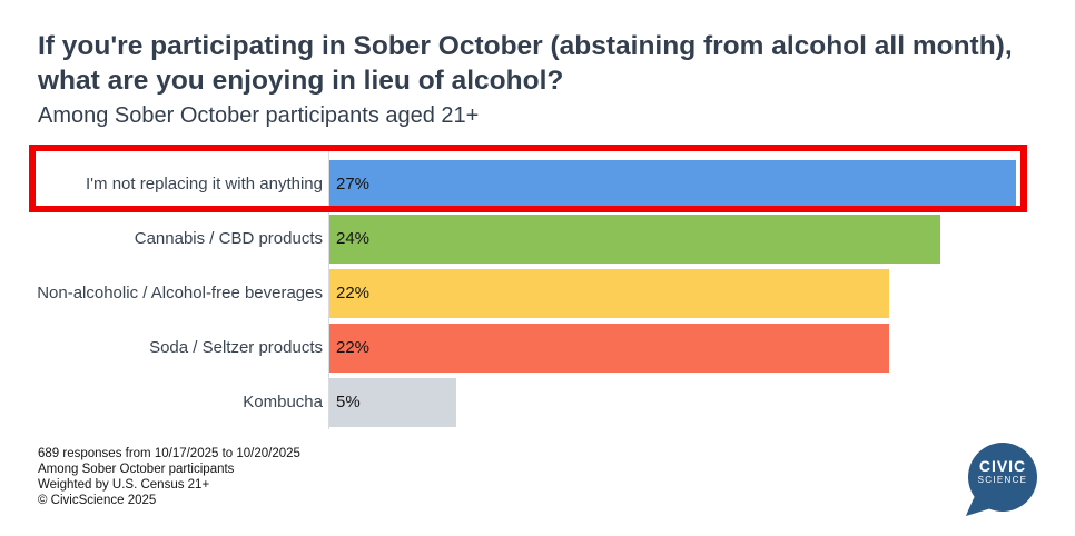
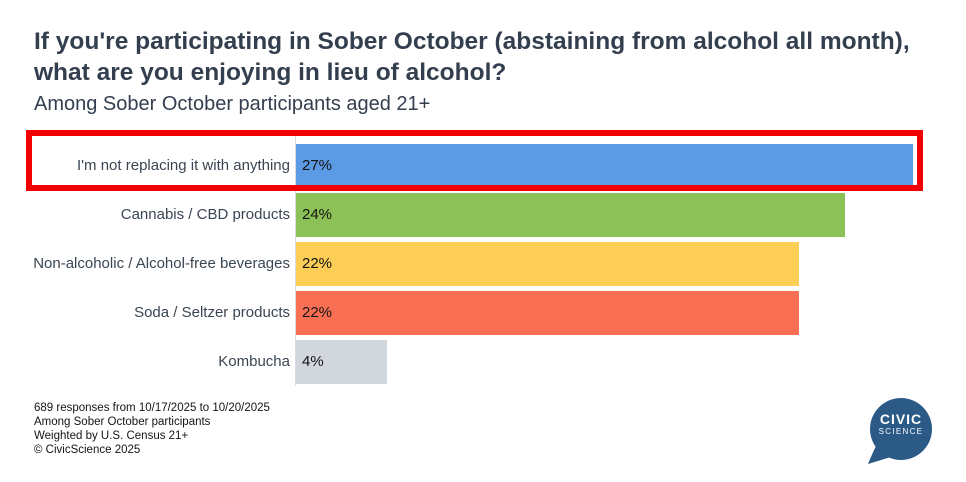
Kombucha: 5% -> 4%
